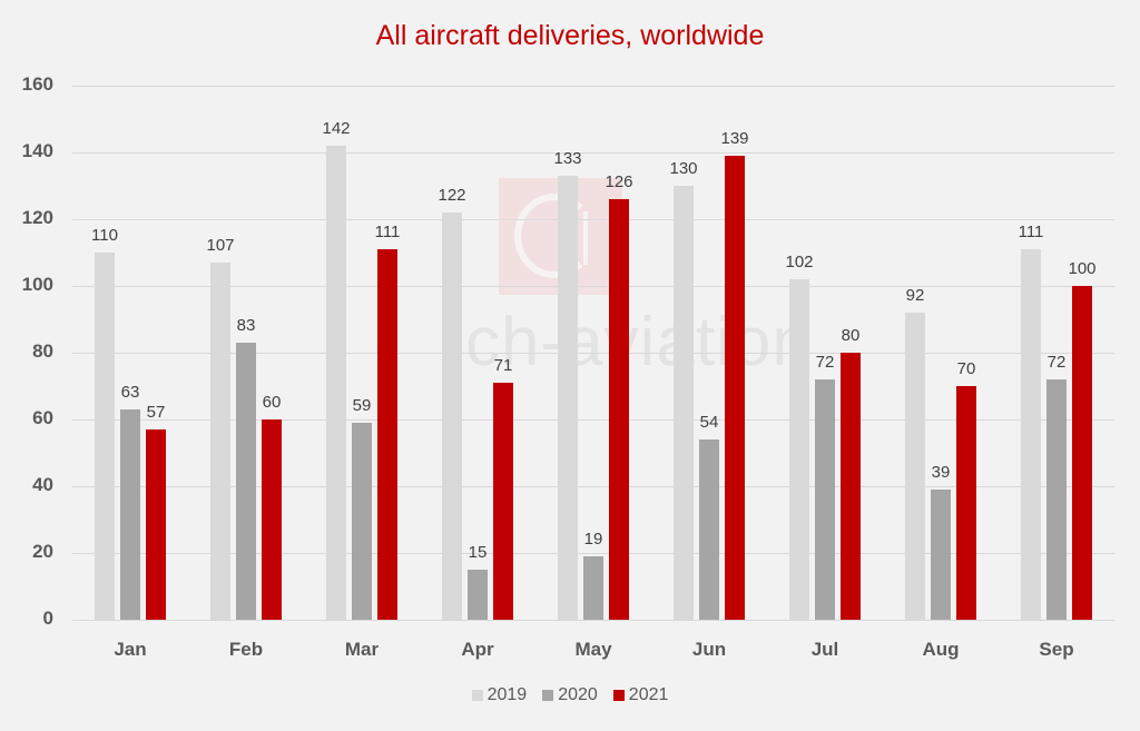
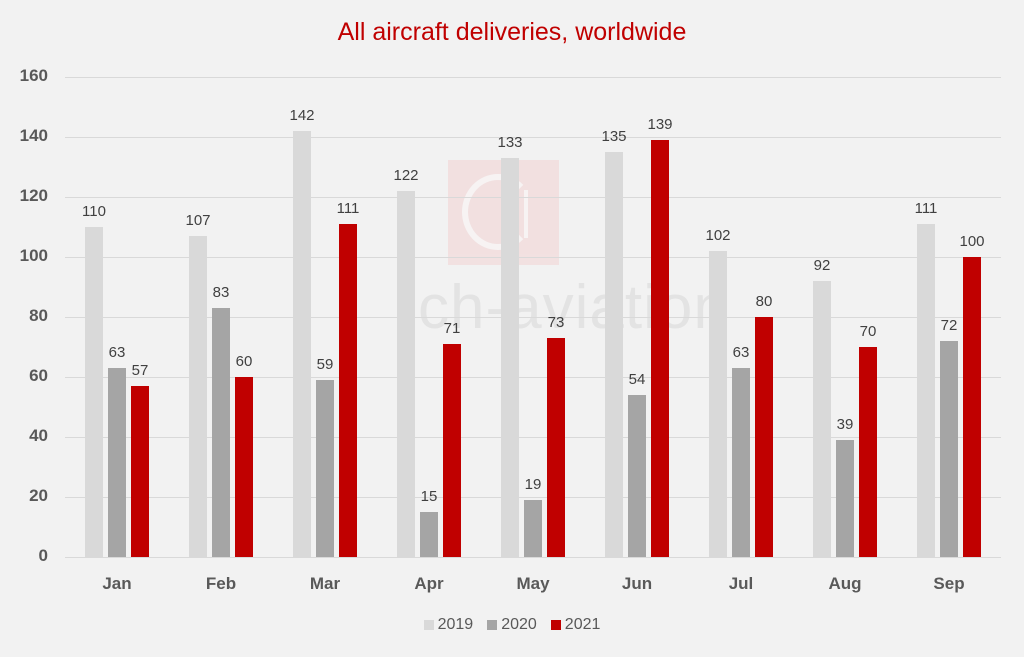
2021/May: 126 -> 73
2019/Jun: 130 -> 135
2020/Jul: 72 -> 63
